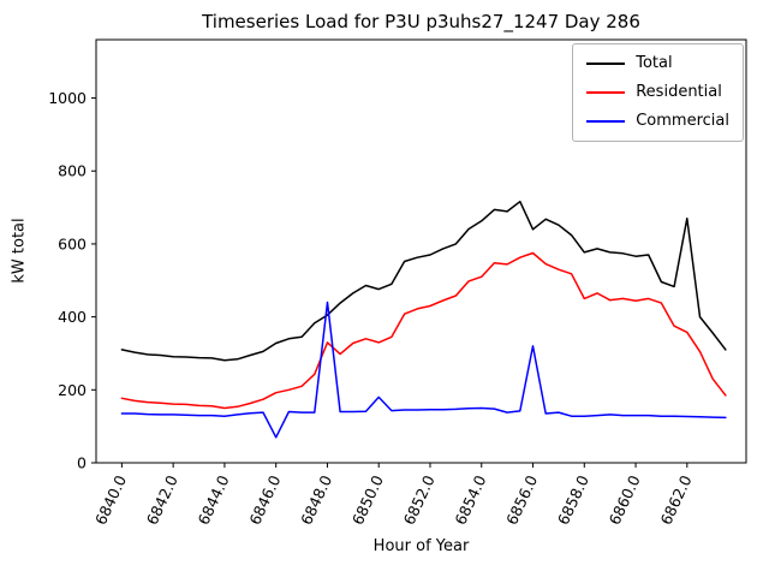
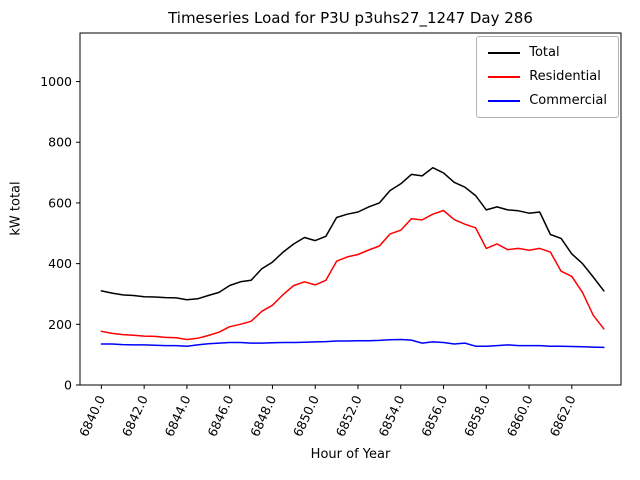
Commercial/6846.0: 70 -> 140
Residential/6848.0: 330 -> 260
Commercial/6848.0: 440 -> 140
Commercial/6850.0: 180 -> 140
Total/6856.0: 640 -> 700
Commercial/6856.0: 320 -> 140
Total/6862.0: 670 -> 430
